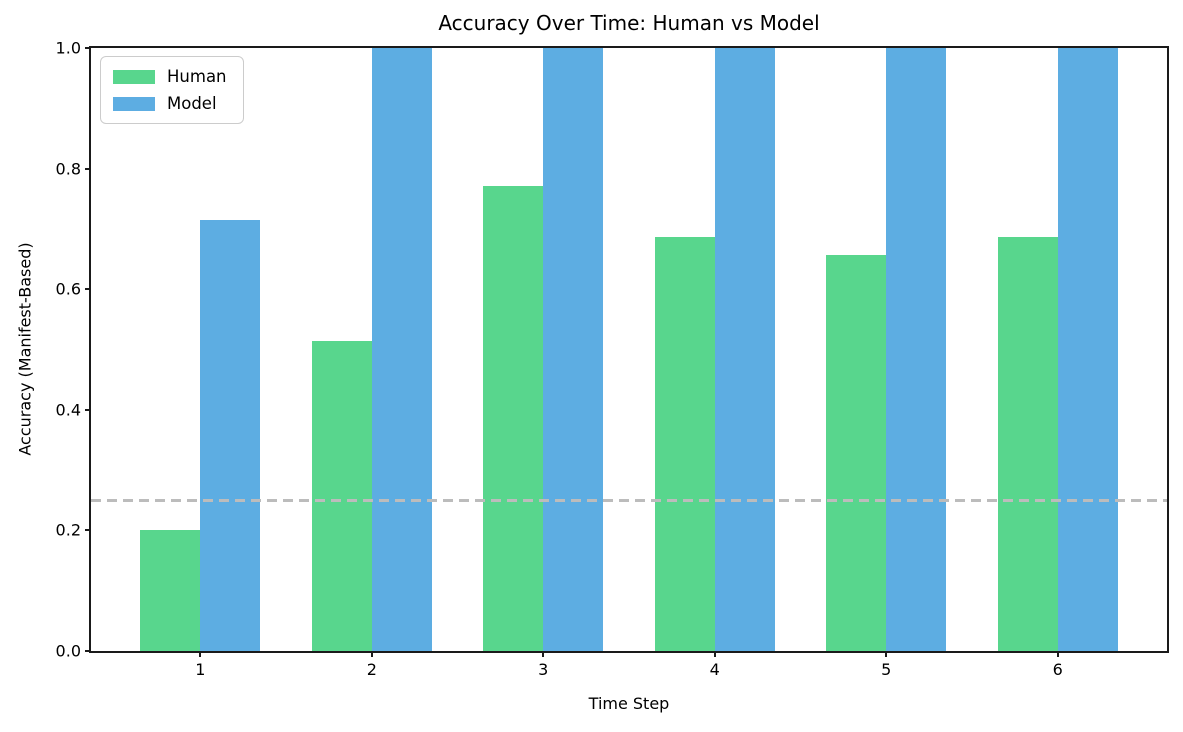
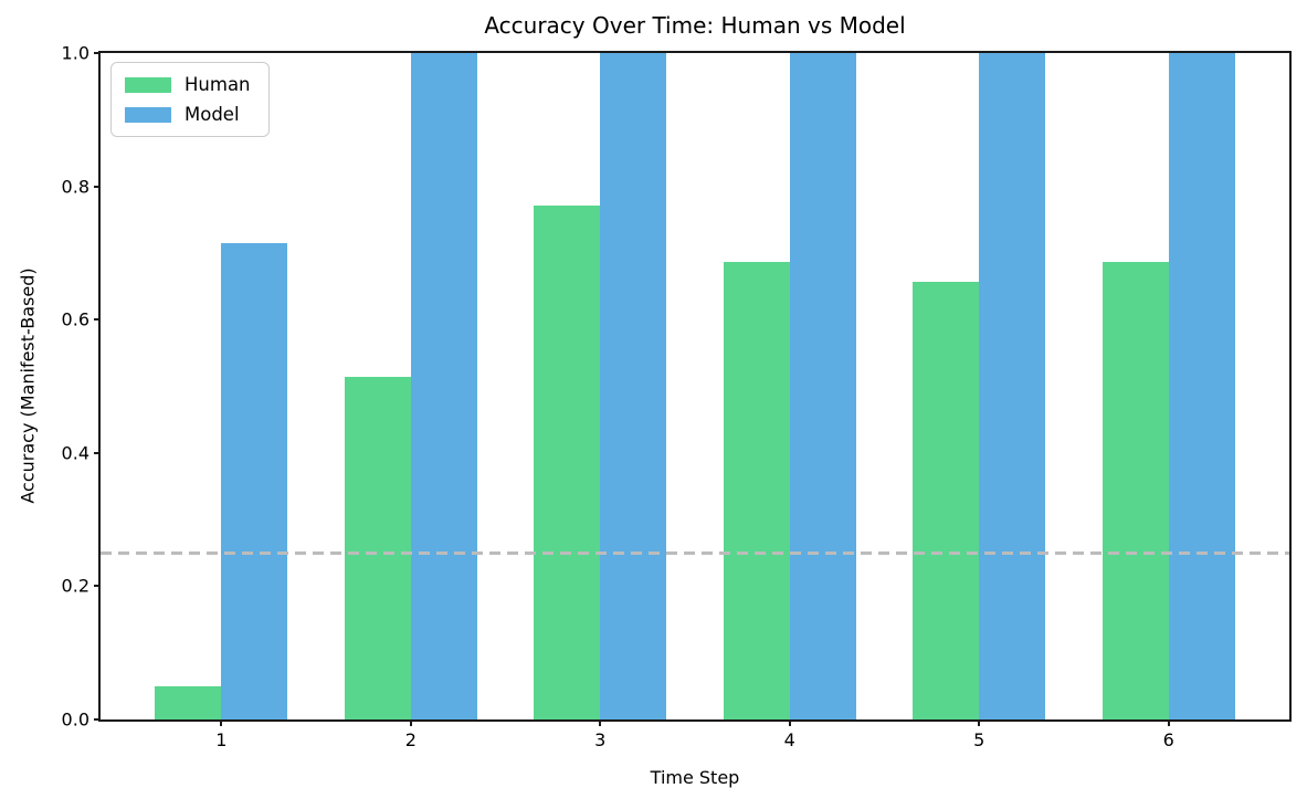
Human/1: 0.20 -> 0.05
